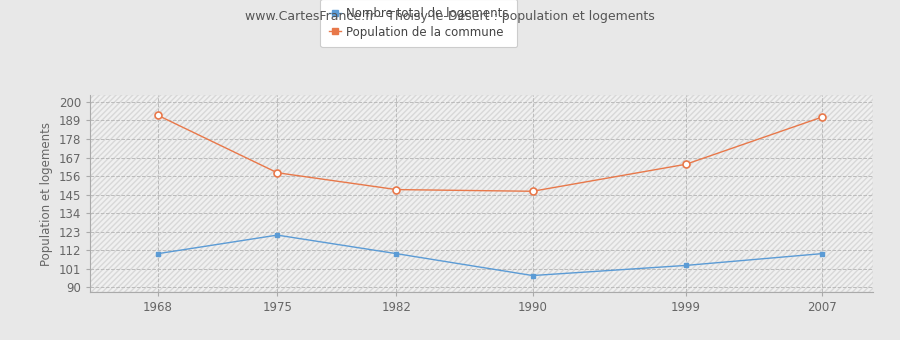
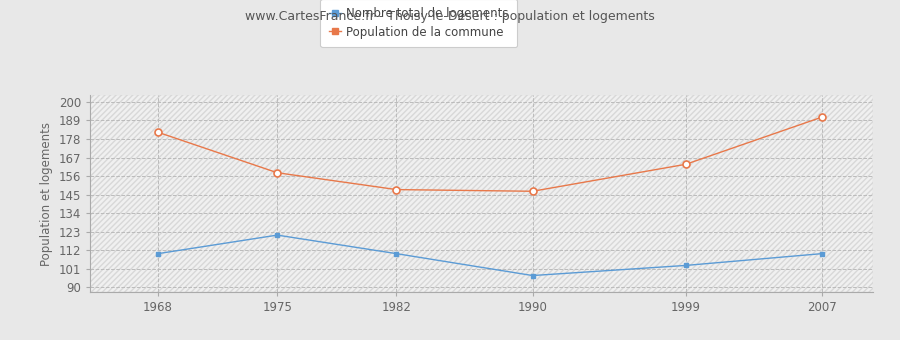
Population de la commune/1968: 192 -> 182
